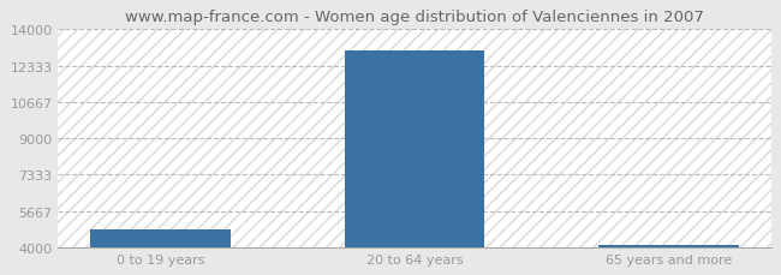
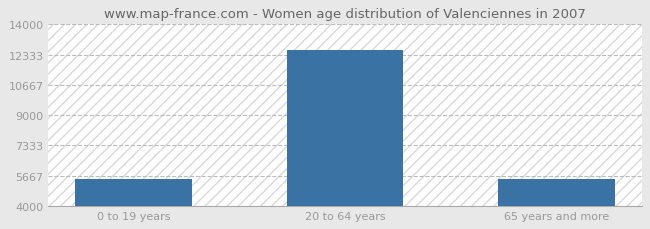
0 to 19 years: 4800 -> 5500
20 to 64 years: 13000 -> 12600
65 years and more: 4100 -> 5500
